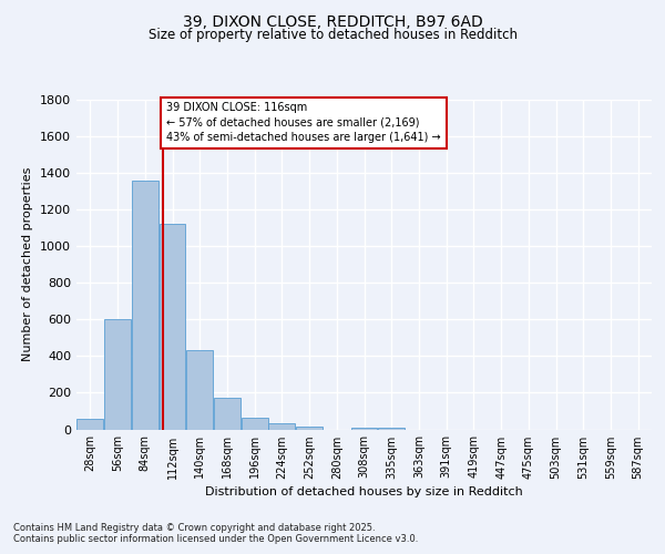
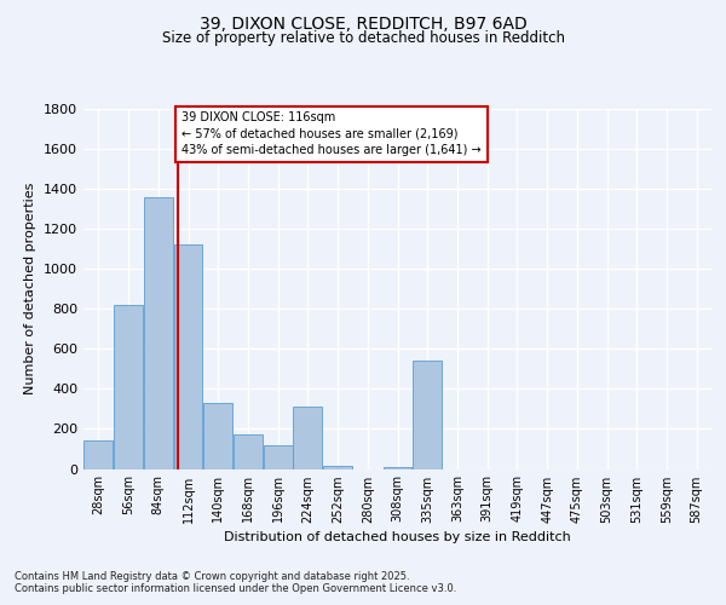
28sqm: 60 -> 140
56sqm: 600 -> 820
140sqm: 430 -> 330
196sqm: 60 -> 120
224sqm: 40 -> 310
335sqm: 10 -> 540
